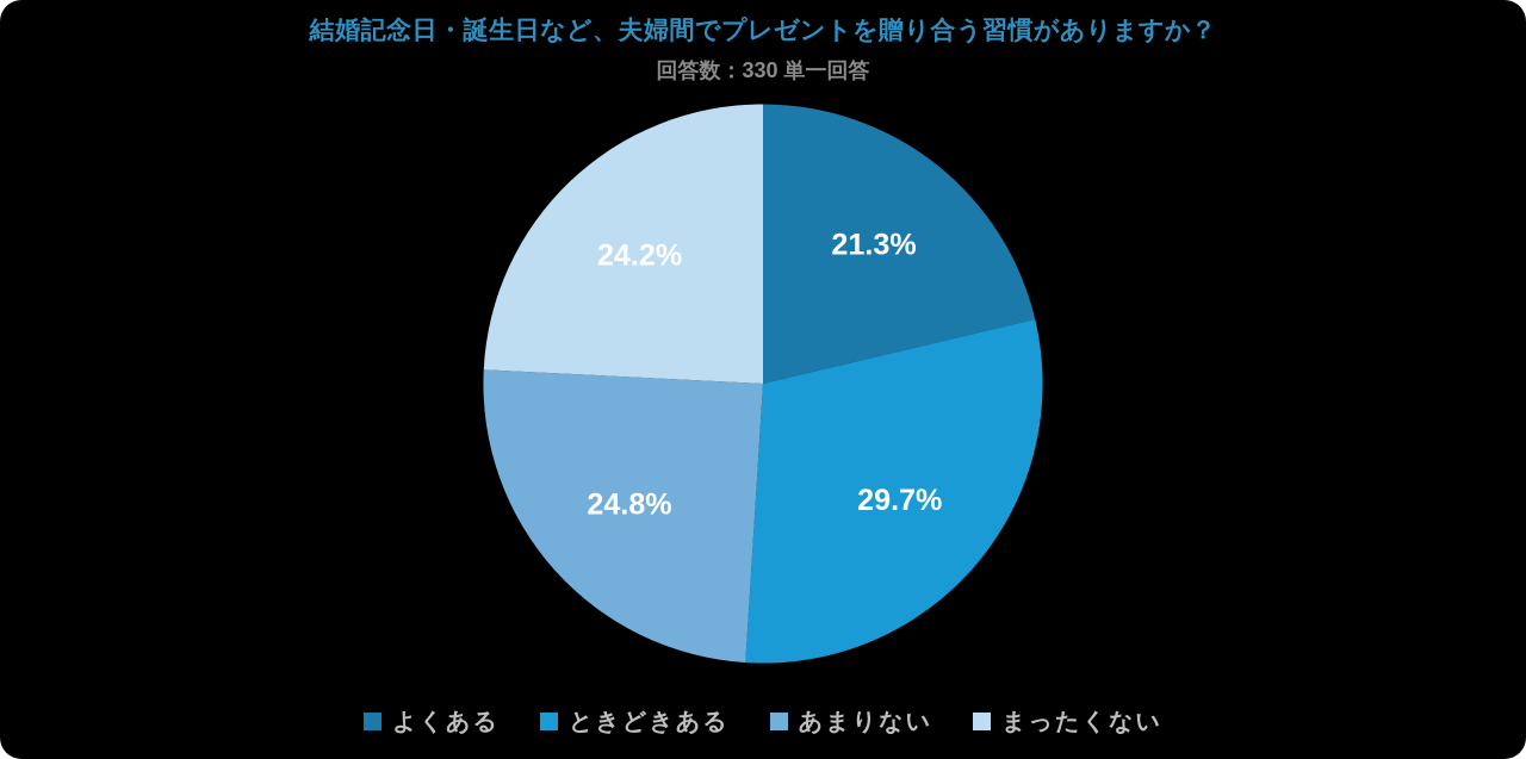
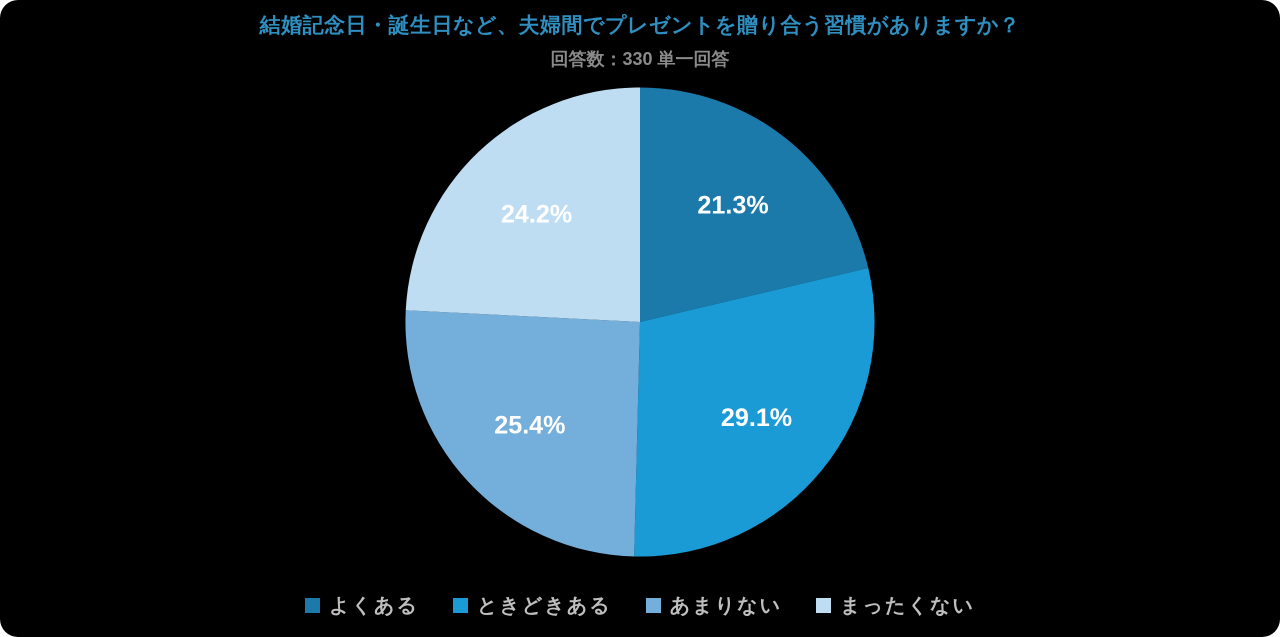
ときどきある: 29.7% -> 29.1%
あまりない: 24.8% -> 25.4%
